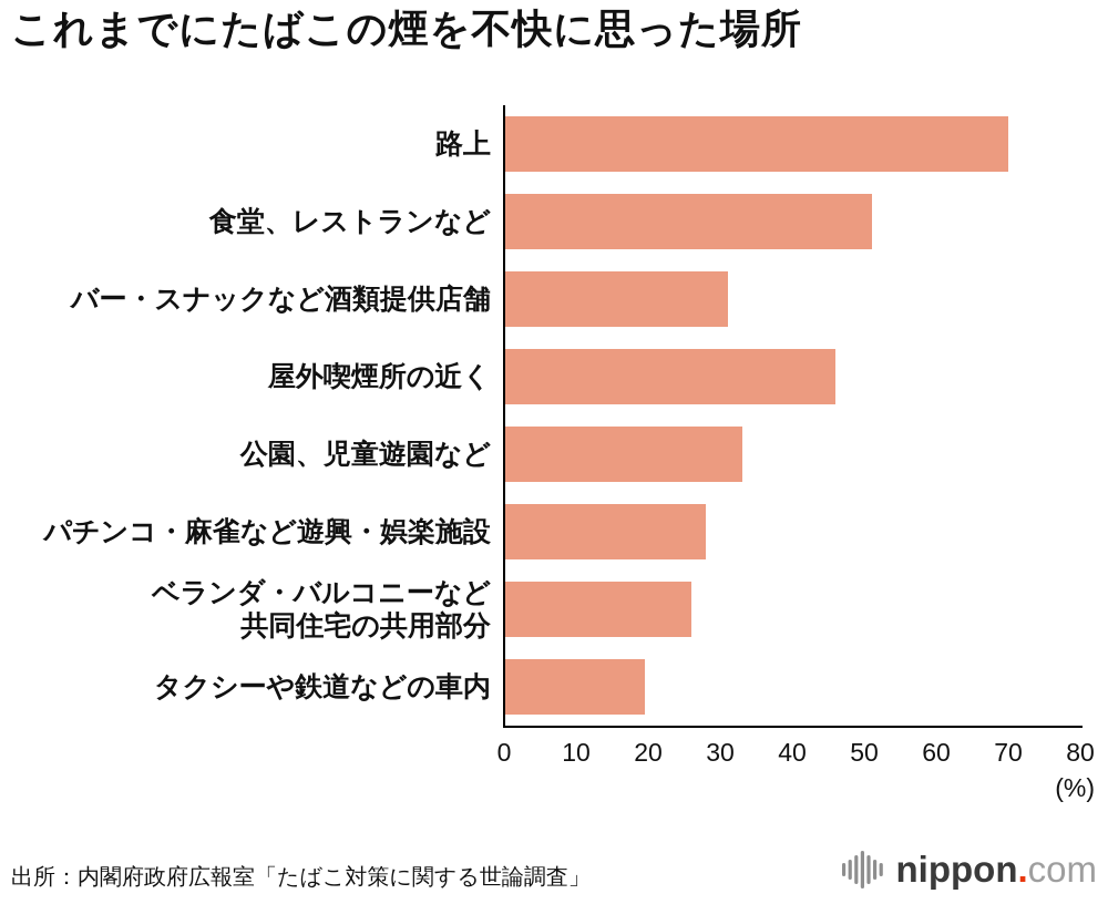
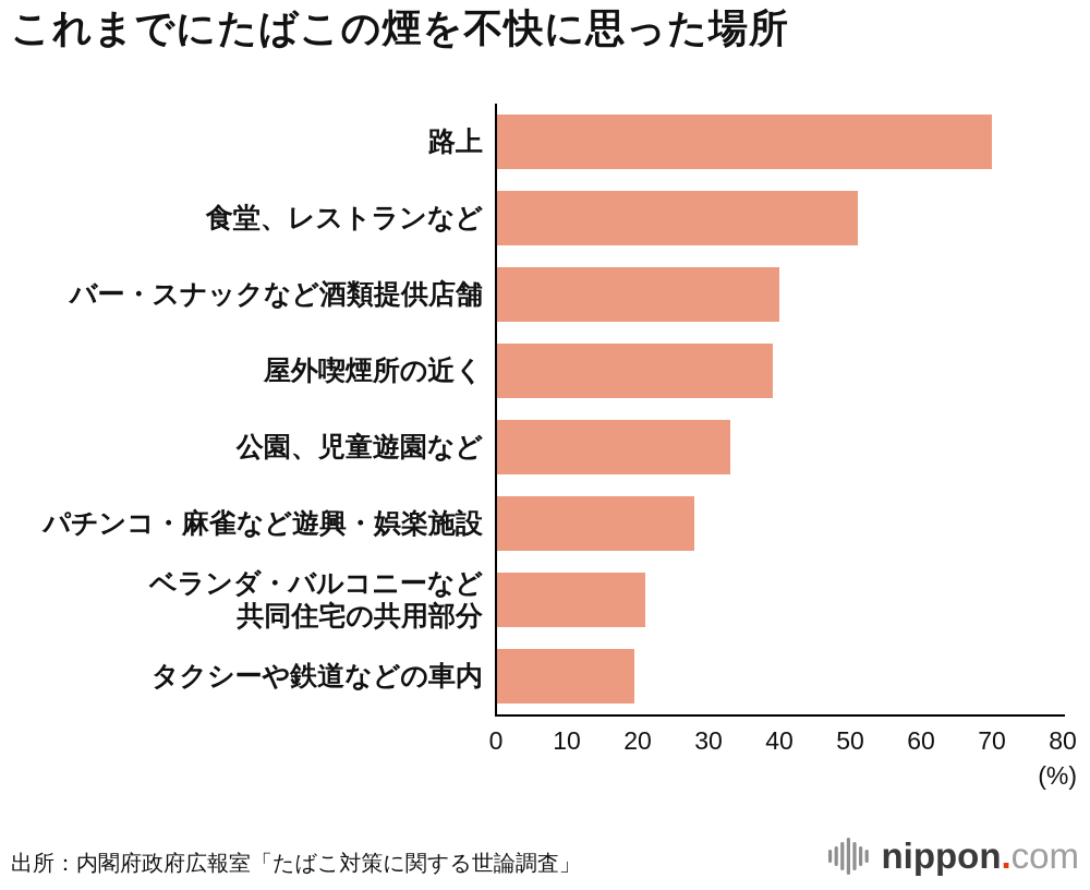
バー・スナックなど酒類提供店舗: 31 -> 40
屋外喫煙所の近く: 46 -> 39
ベランダ・バルコニーなど 共同住宅の共用部分: 26 -> 21
